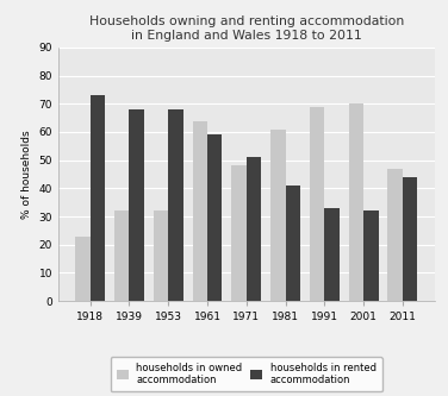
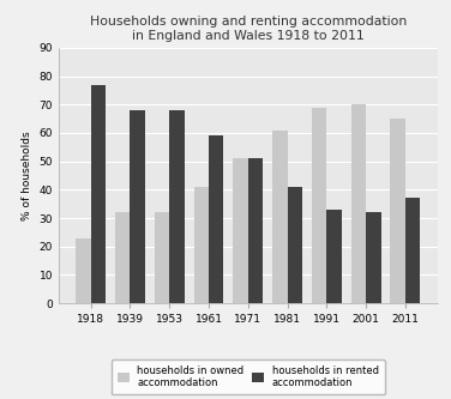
households in rented accommodation/1918: 73 -> 77
households in owned accommodation/1961: 64 -> 41
households in owned accommodation/1971: 48 -> 51
households in owned accommodation/2011: 47 -> 65
households in rented accommodation/2011: 44 -> 37
